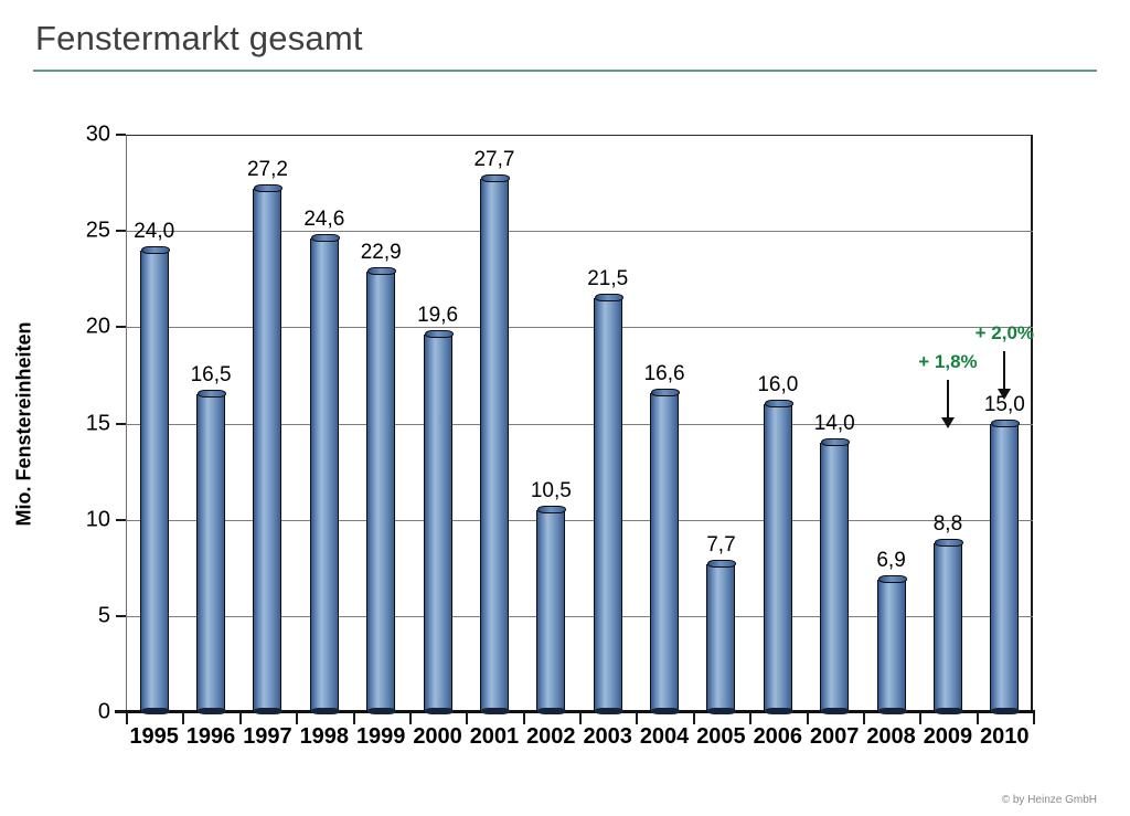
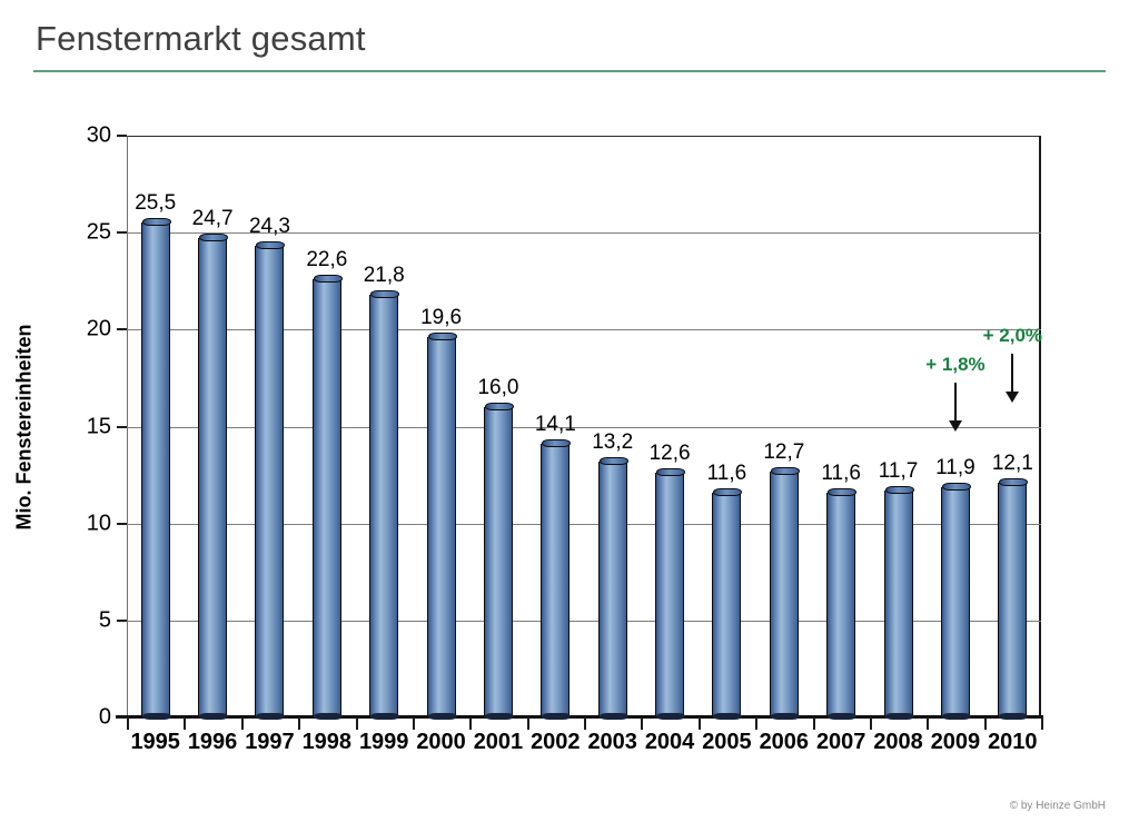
1995: 24,0 -> 25,5
1996: 16,5 -> 24,7
1997: 27,2 -> 24,3
1998: 24,6 -> 22,6
1999: 22,9 -> 21,8
2001: 27,7 -> 16,0
2002: 10,5 -> 14,1
2003: 21,5 -> 13,2
2004: 16,6 -> 12,6
2005: 7,7 -> 11,6
2006: 16,0 -> 12,7
2007: 14,0 -> 11,6
2008: 6,9 -> 11,7
2009: 8,8 -> 11,9
2010: 15,0 -> 12,1
